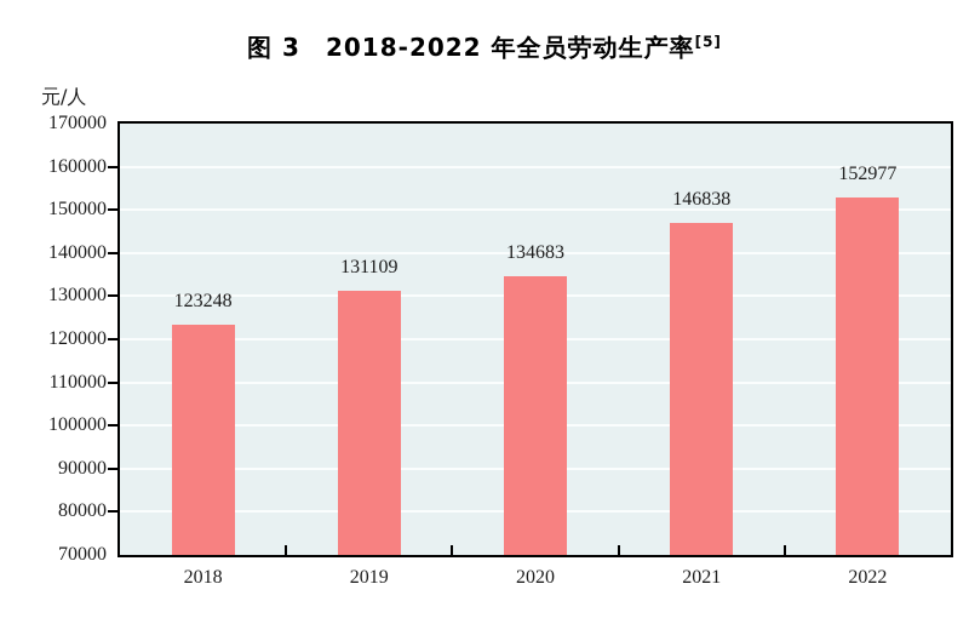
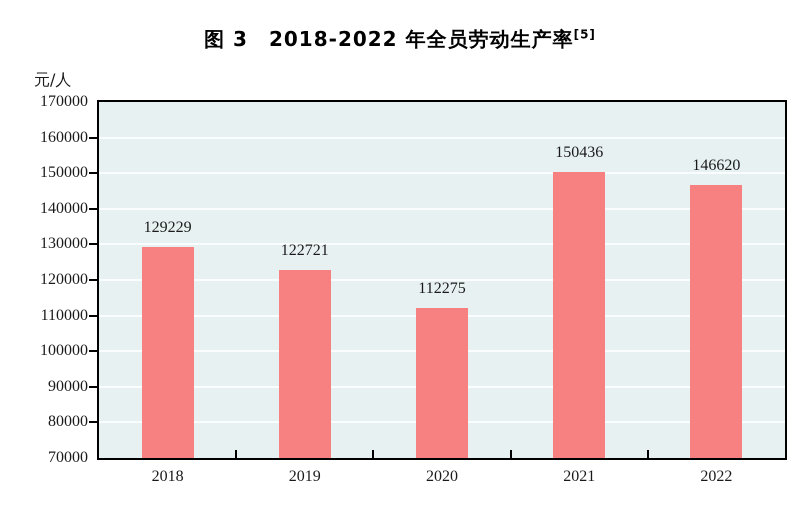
2018: 123248 -> 129229
2019: 131109 -> 122721
2020: 134683 -> 112275
2021: 146838 -> 150436
2022: 152977 -> 146620
